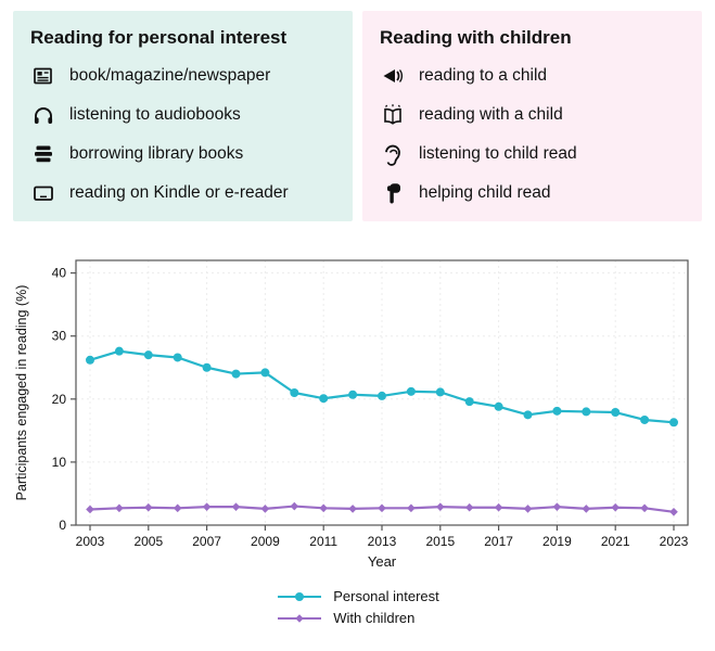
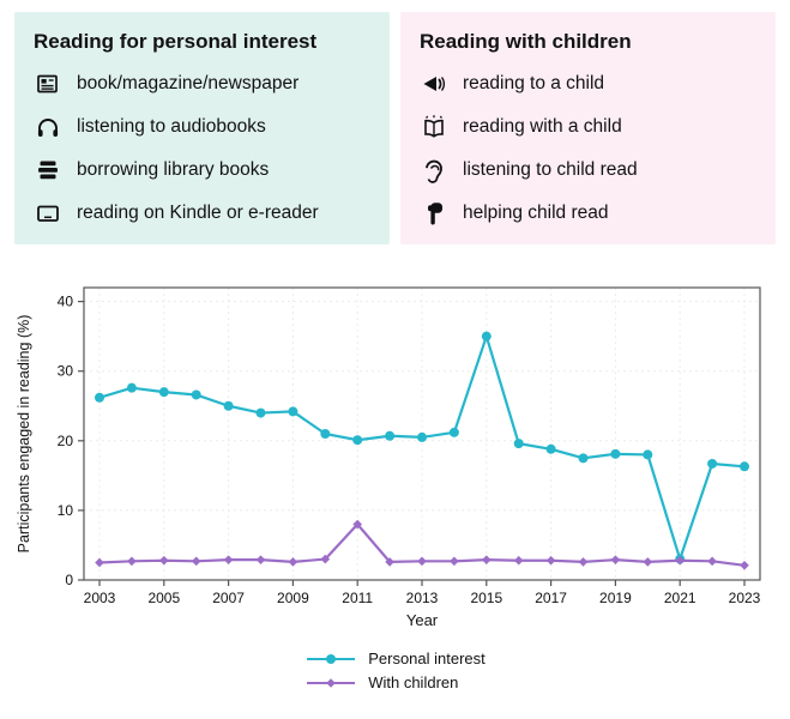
With children/2011: 3 -> 8
Personal interest/2015: 21 -> 35
Personal interest/2021: 18 -> 3
